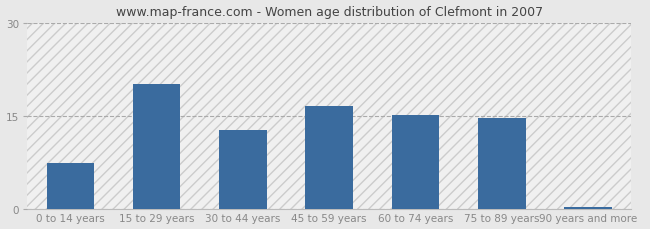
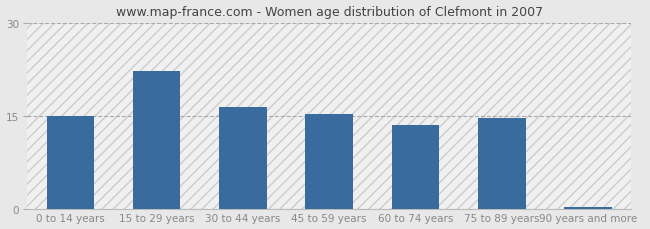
0 to 14 years: 7.4 -> 15.0
15 to 29 years: 20.2 -> 22.2
30 to 44 years: 12.8 -> 16.5
45 to 59 years: 16.6 -> 15.4
60 to 74 years: 15.2 -> 13.5
